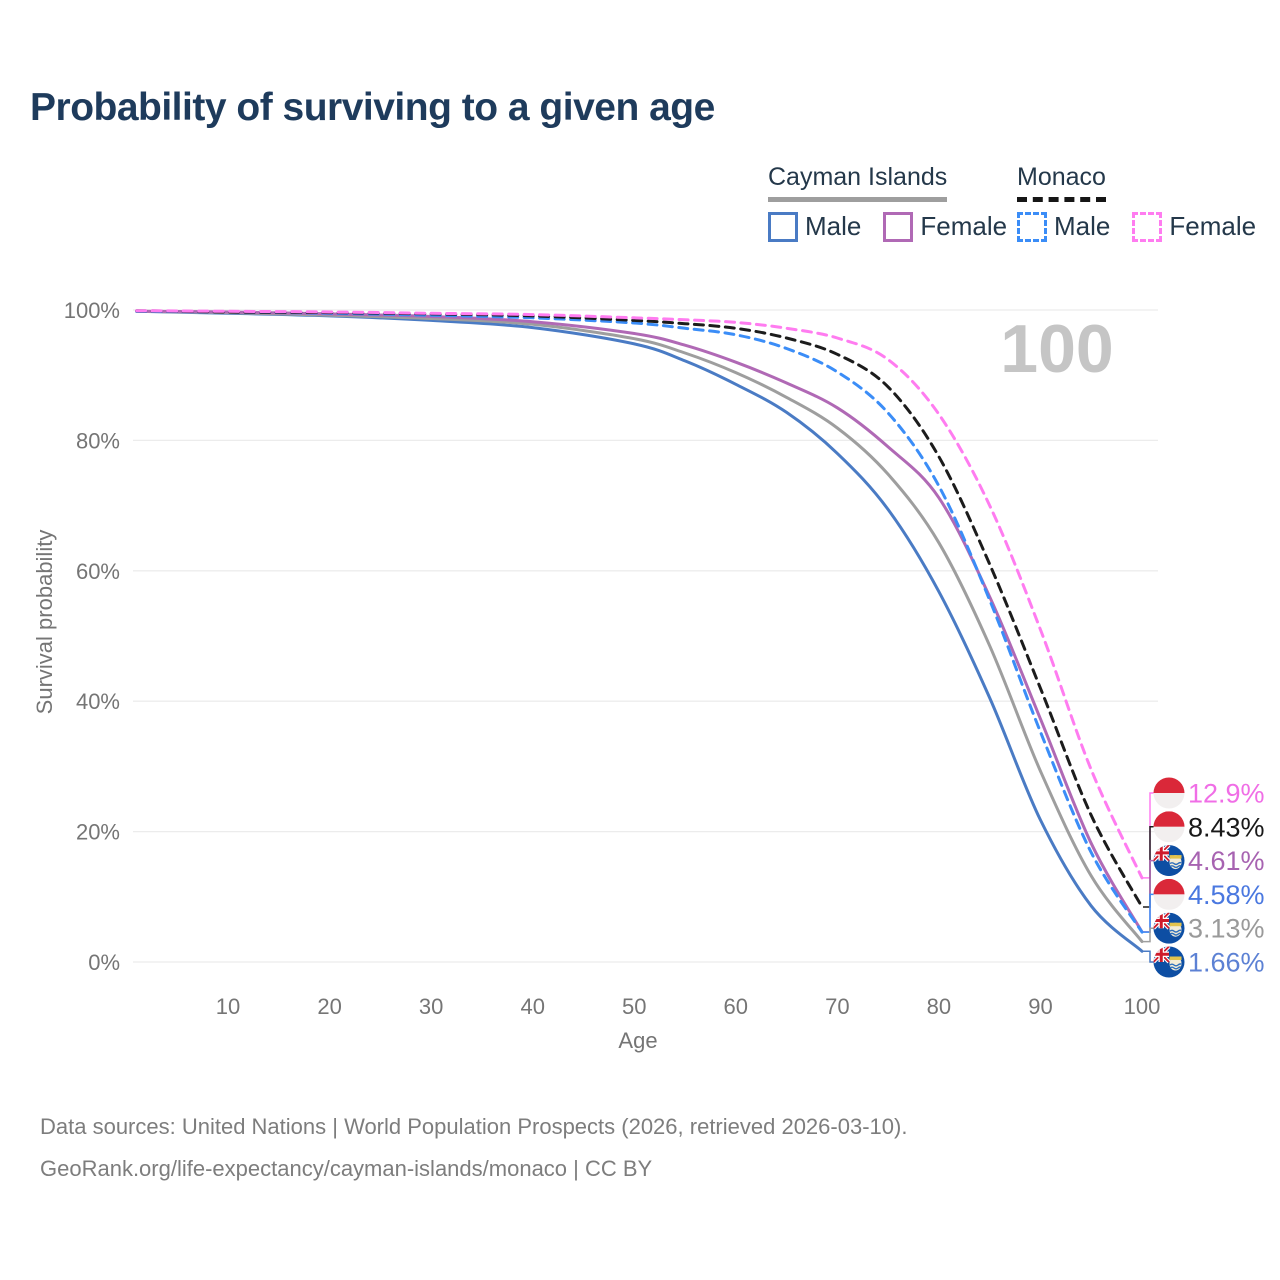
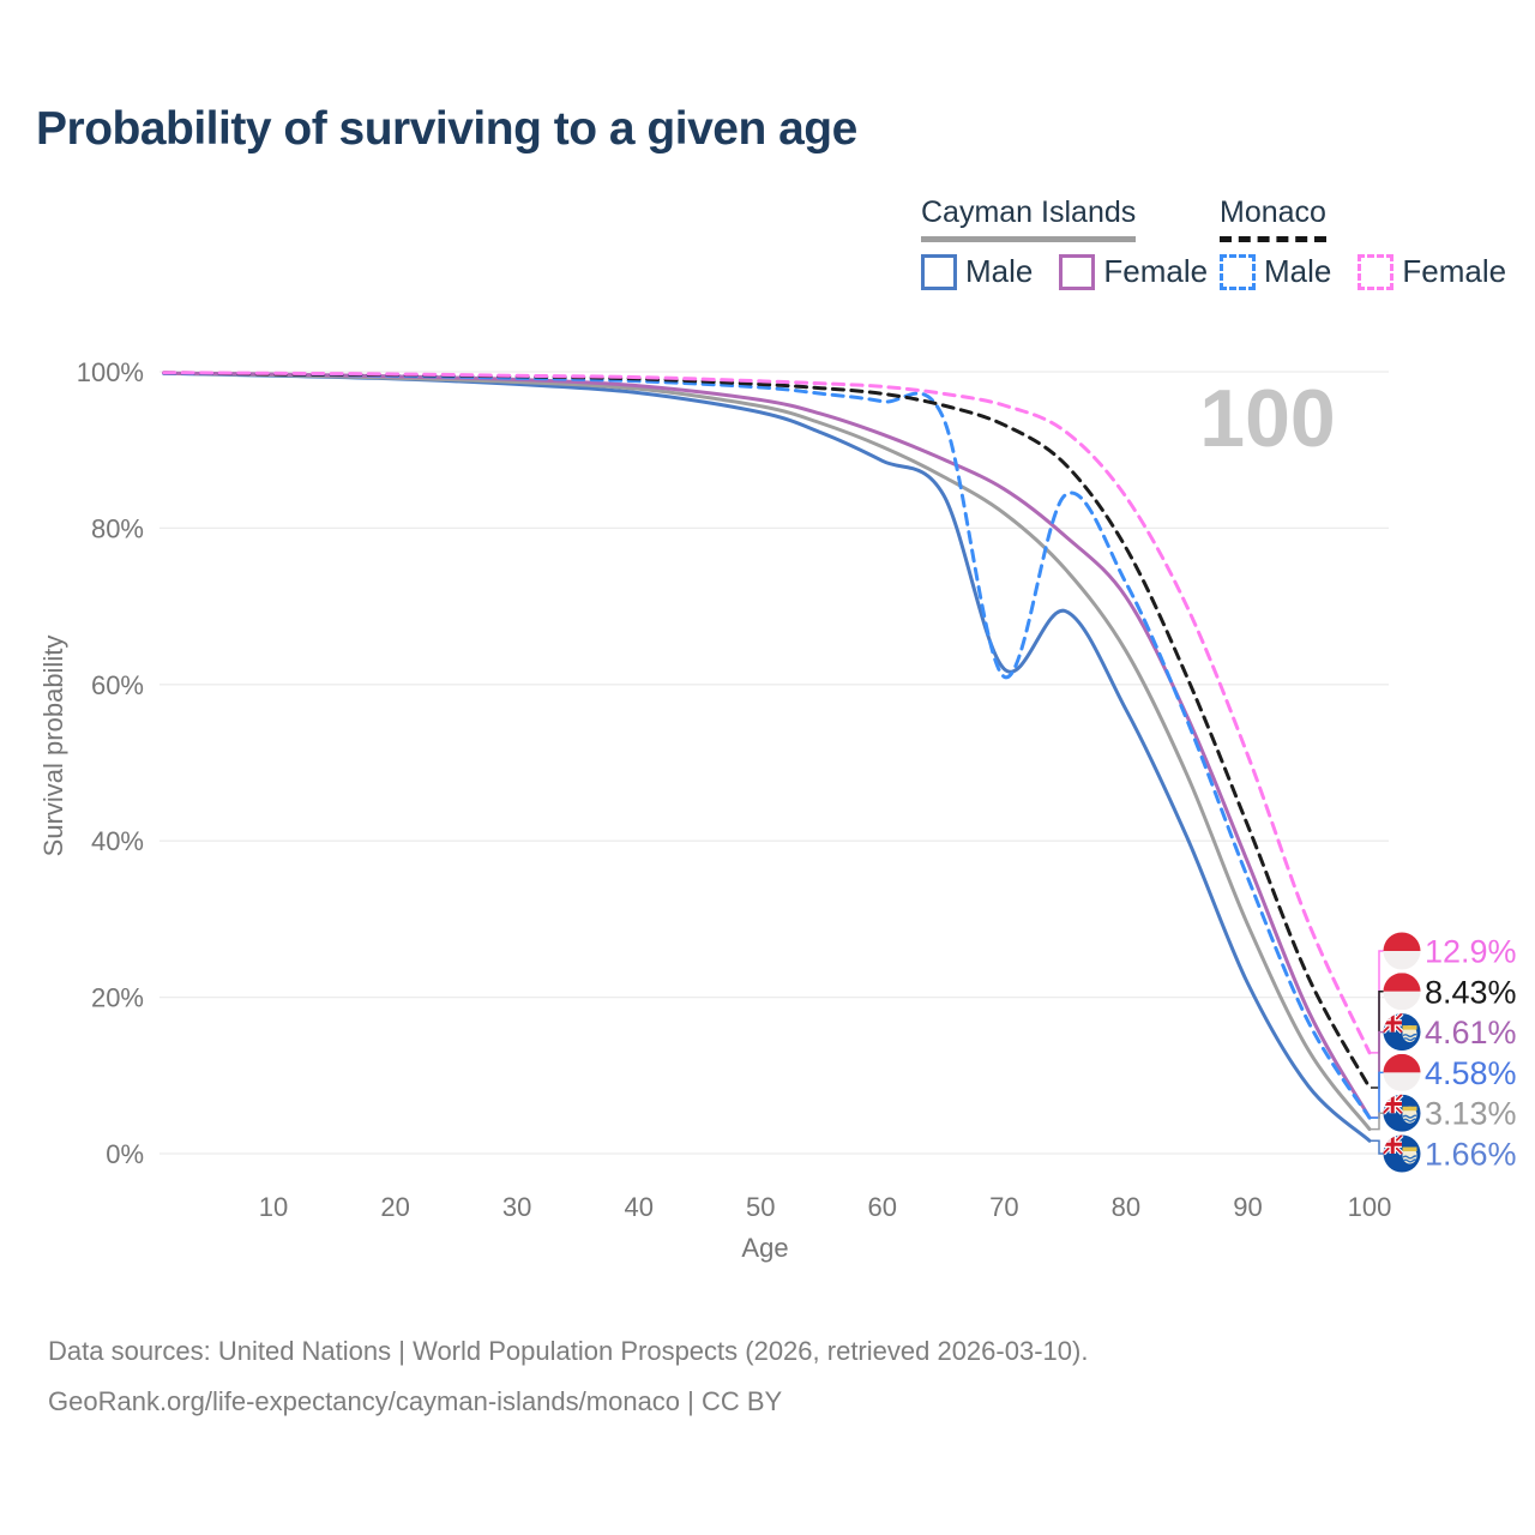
Cayman Islands Male/70: 78% -> 62%
Monaco Male/70: 90% -> 61%
